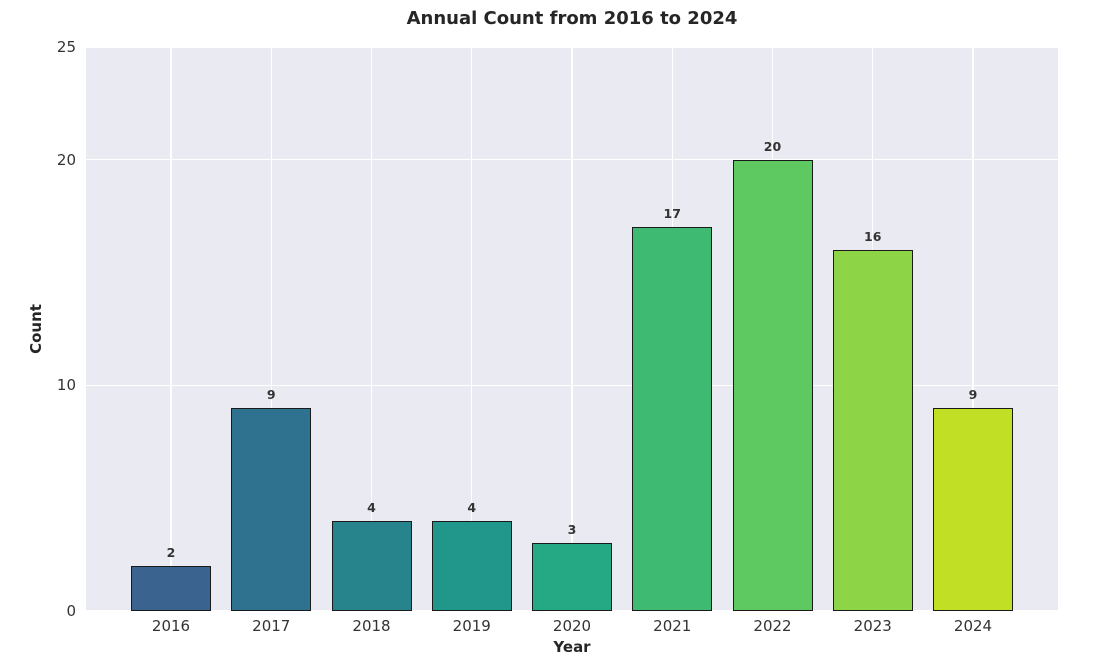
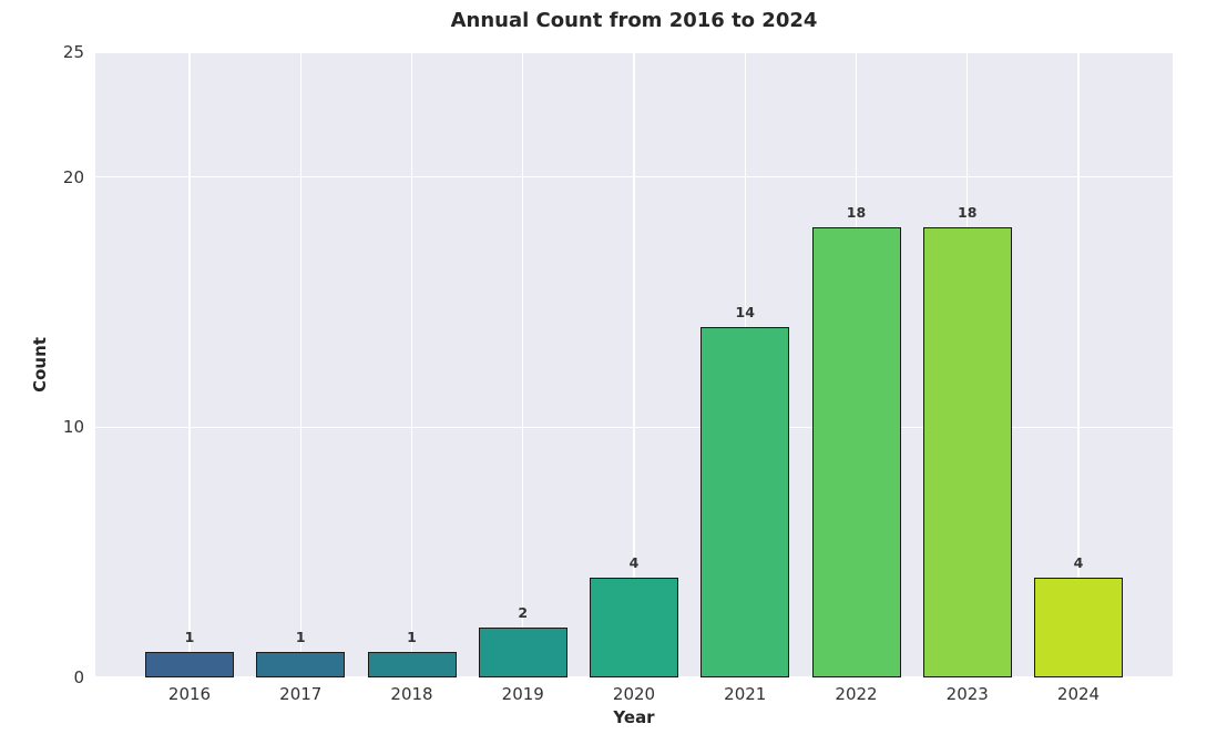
2016: 2 -> 1
2017: 9 -> 1
2018: 4 -> 1
2019: 4 -> 2
2020: 3 -> 4
2021: 17 -> 14
2022: 20 -> 18
2023: 16 -> 18
2024: 9 -> 4
